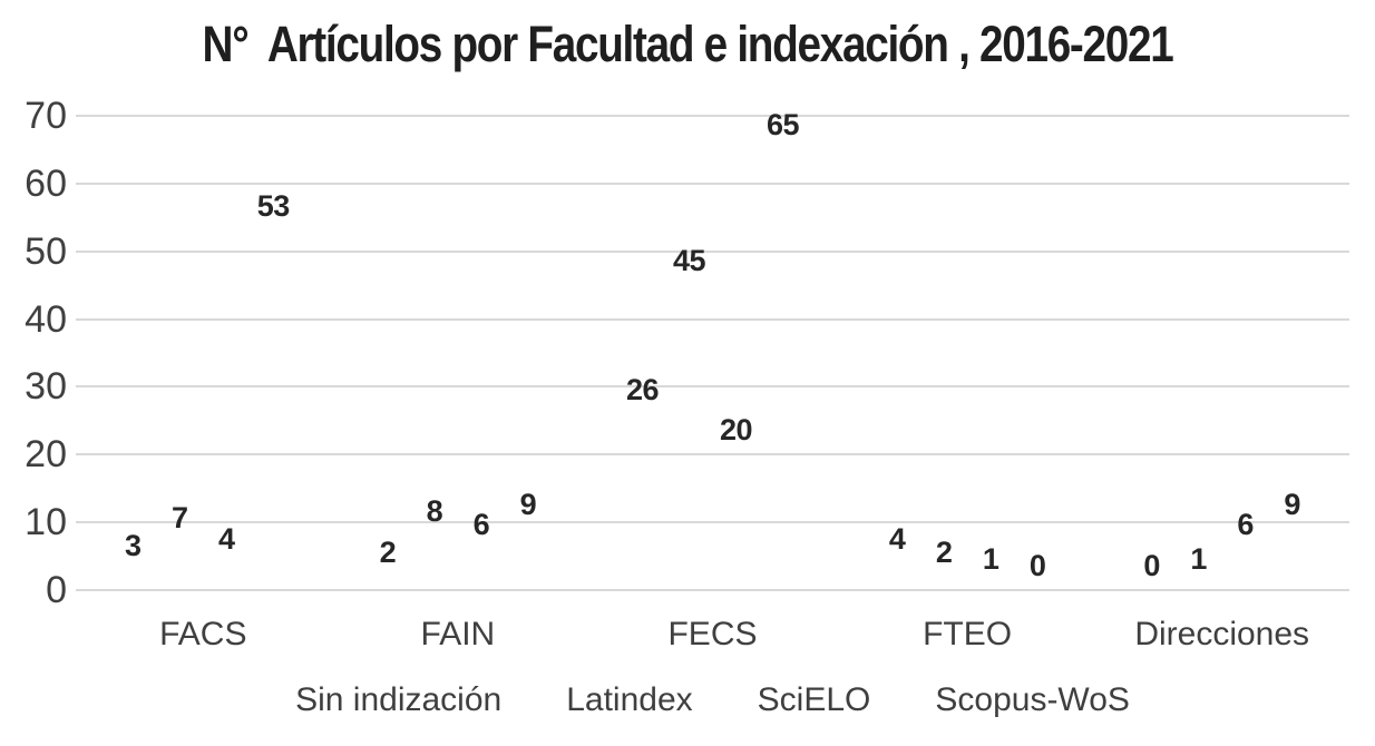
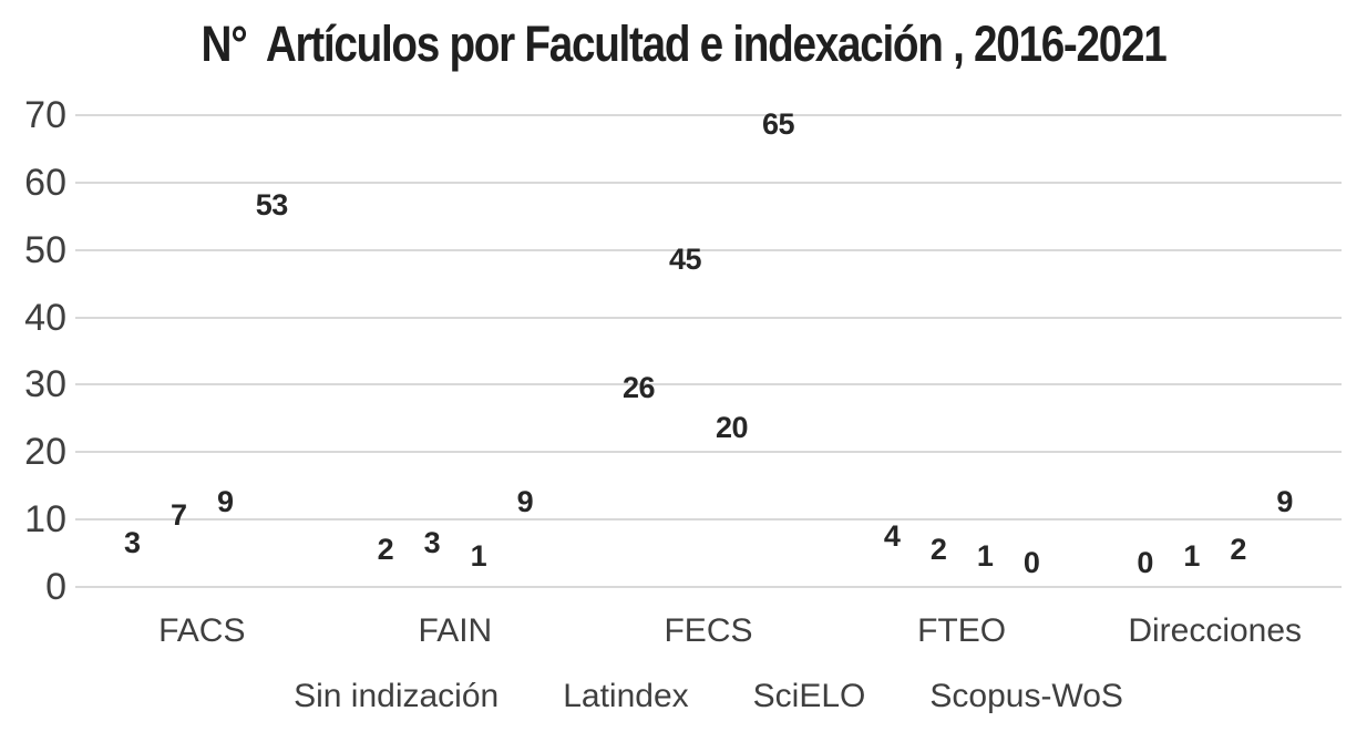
SciELO/FACS: 4 -> 9
Latindex/FAIN: 8 -> 3
SciELO/FAIN: 6 -> 1
SciELO/Direcciones: 6 -> 2
